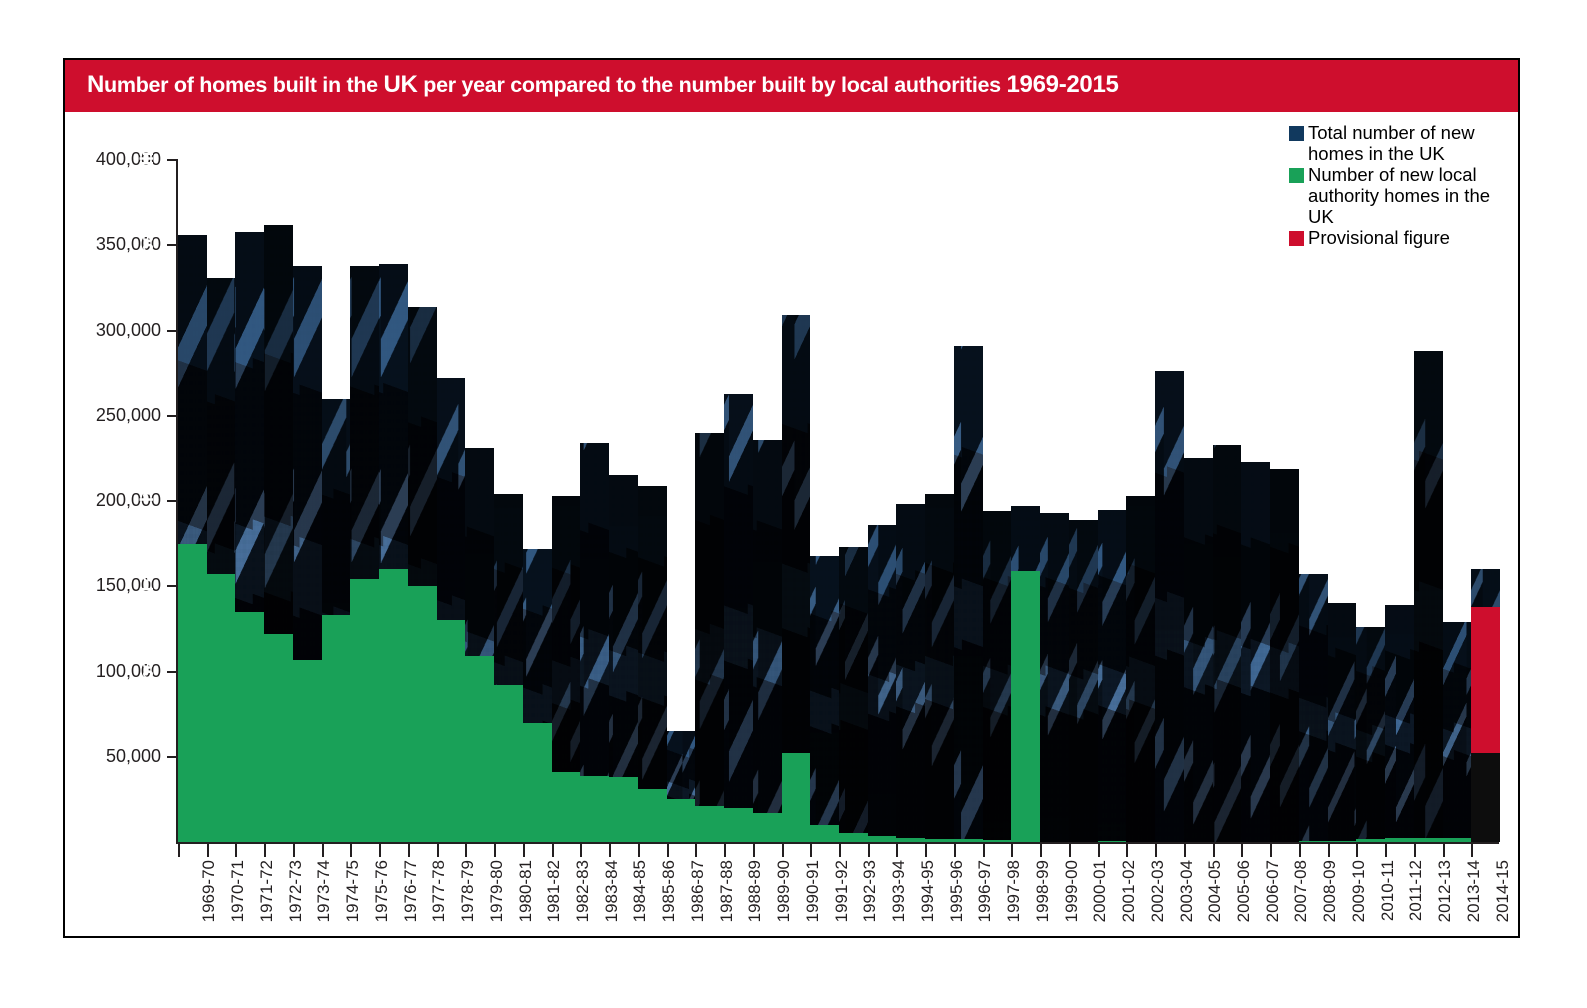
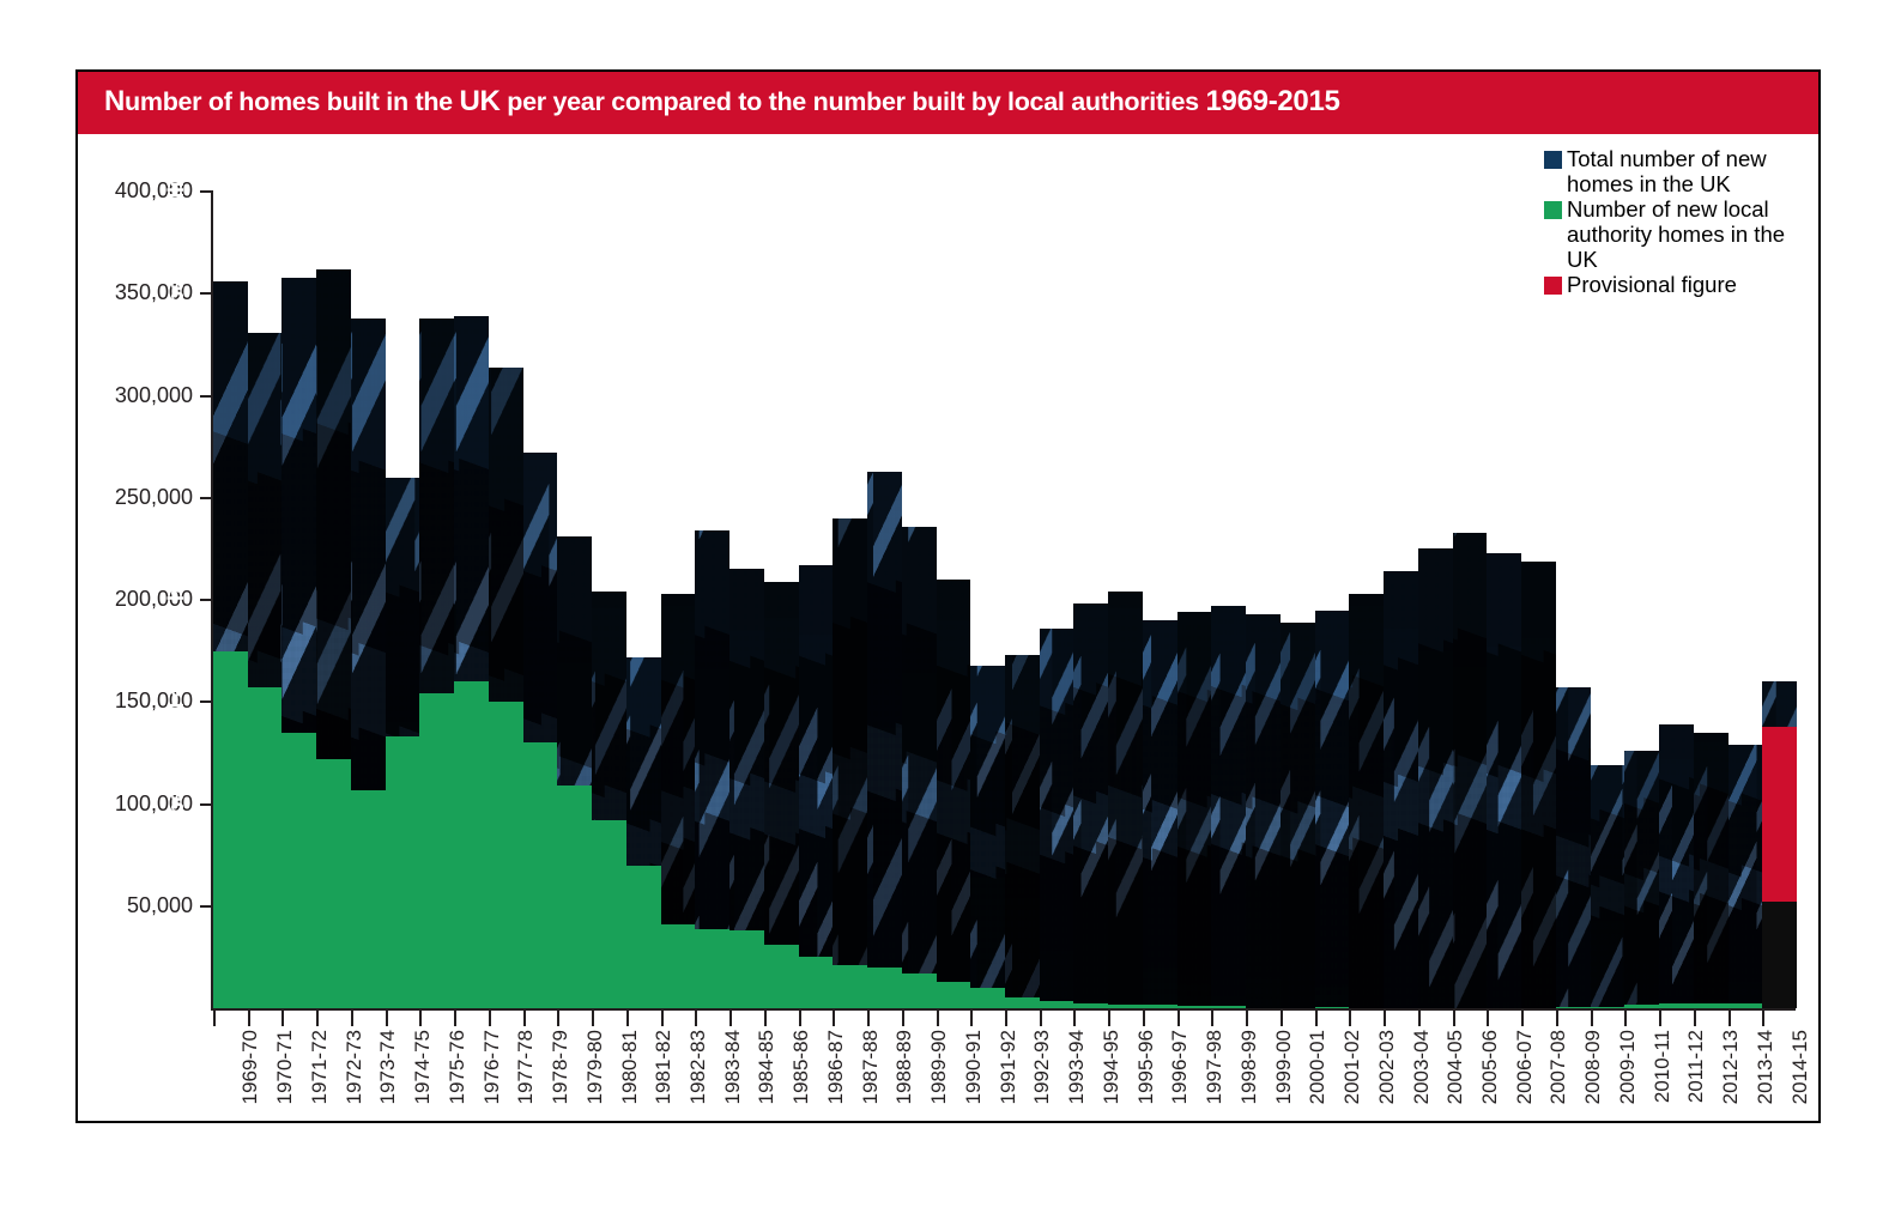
Total number of new homes in the UK/1986-87: 65000 -> 217000
Total number of new homes in the UK/1990-91: 309000 -> 210000
Number of new local authority homes in the UK/1990-91: 52000 -> 13000
Total number of new homes in the UK/1996-97: 291000 -> 190000
Number of new local authority homes in the UK/1998-99: 159000 -> 1000
Total number of new homes in the UK/2003-04: 276000 -> 214000
Total number of new homes in the UK/2009-10: 140000 -> 119000
Total number of new homes in the UK/2012-13: 288000 -> 135000
